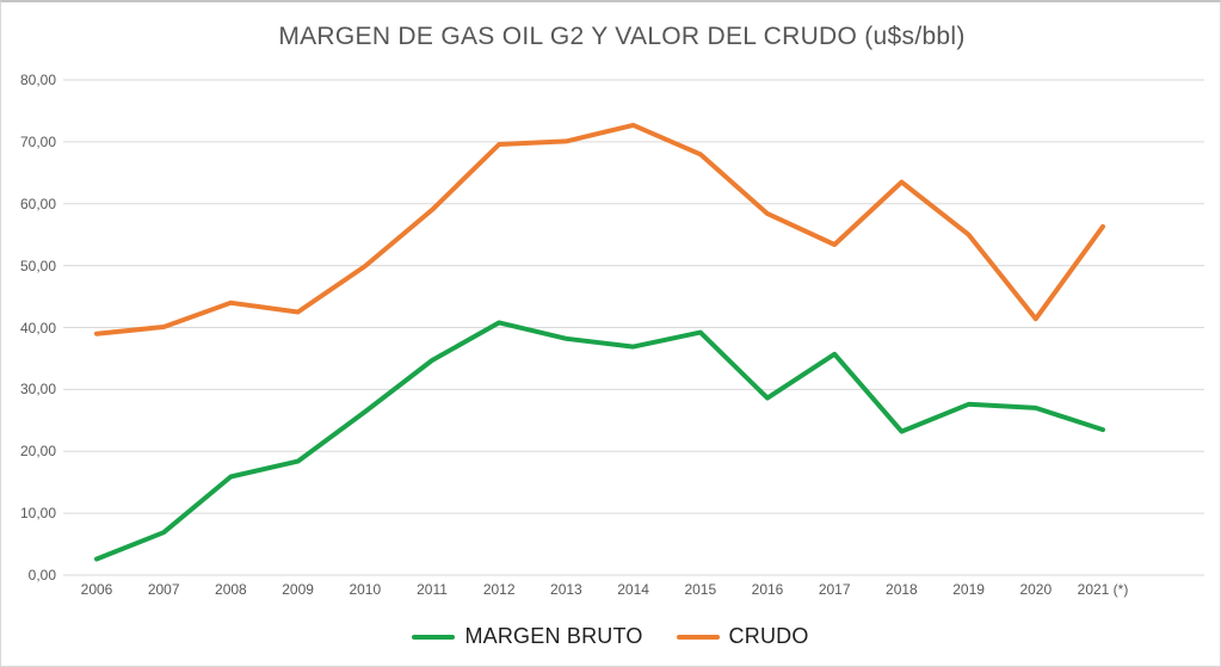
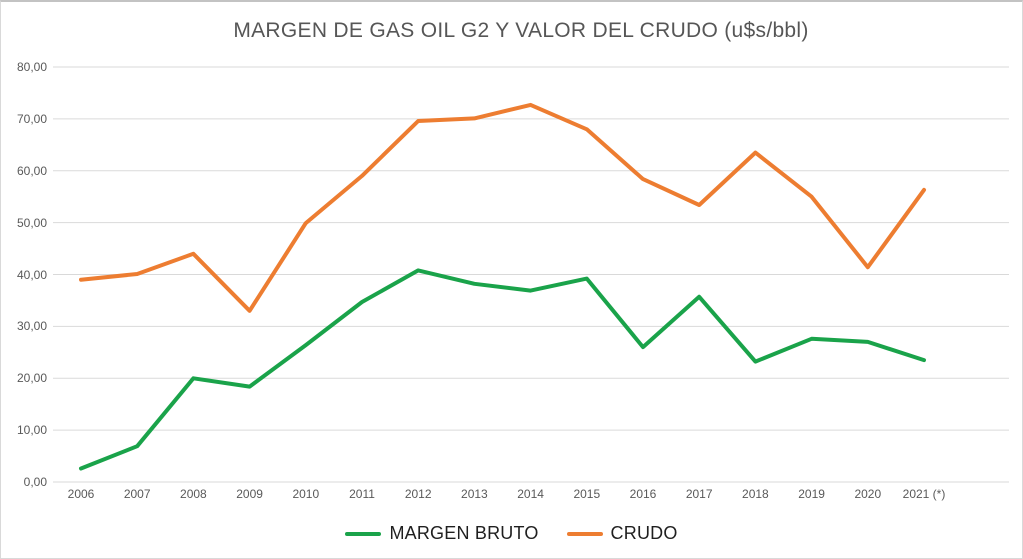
MARGEN BRUTO/2008: 16 -> 20
CRUDO/2009: 42 -> 33
MARGEN BRUTO/2016: 29 -> 26
